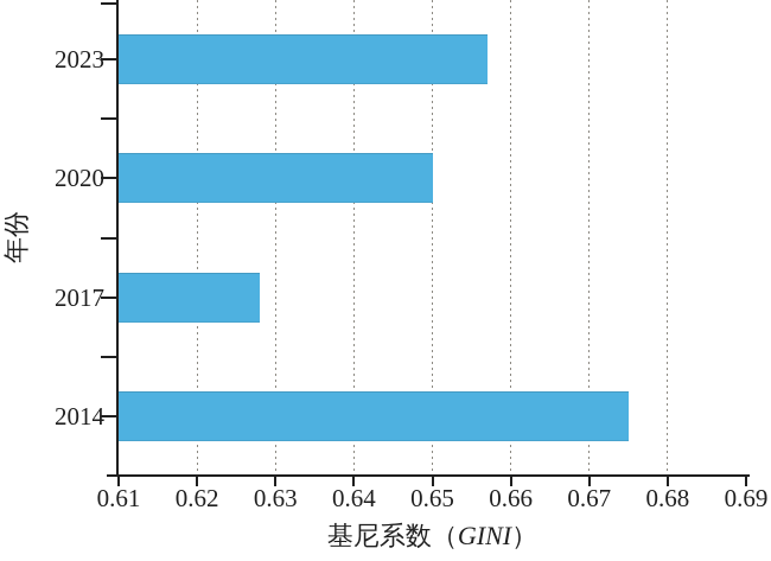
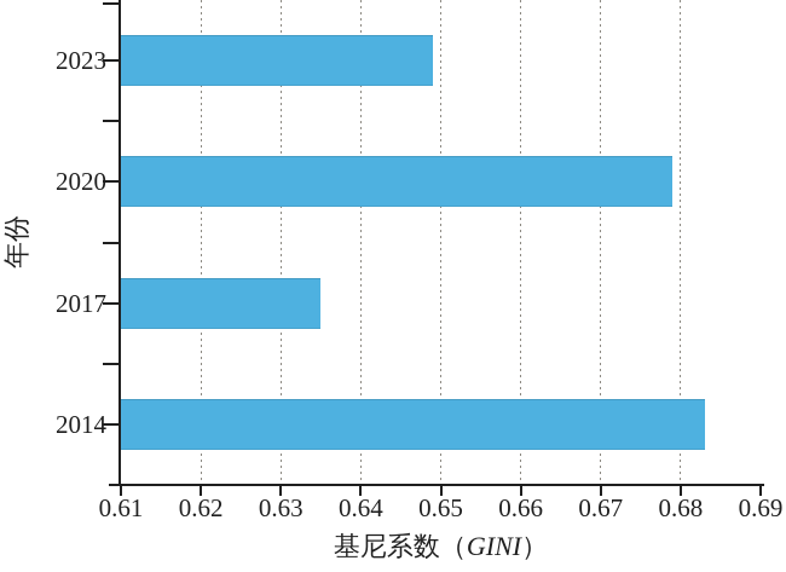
2023: 0.657 -> 0.649
2020: 0.650 -> 0.679
2017: 0.628 -> 0.635
2014: 0.675 -> 0.683
